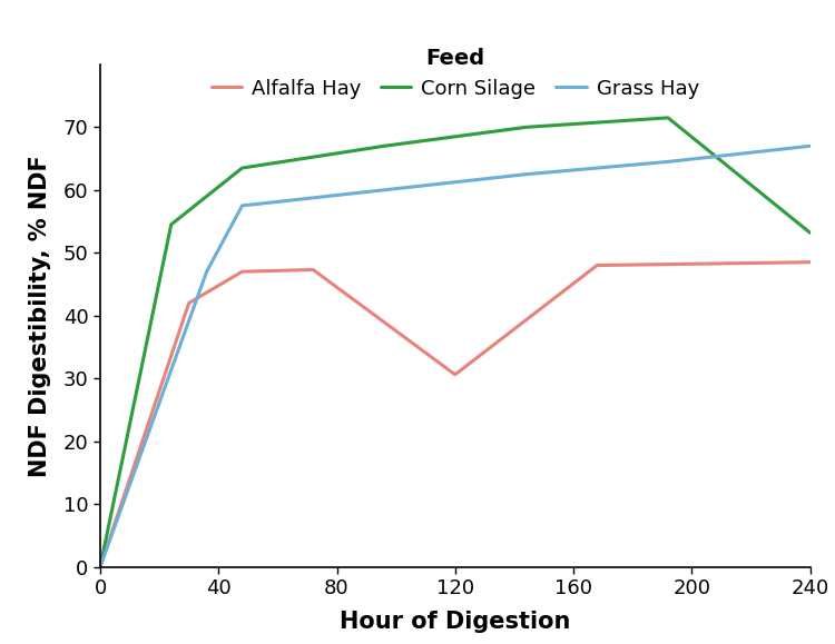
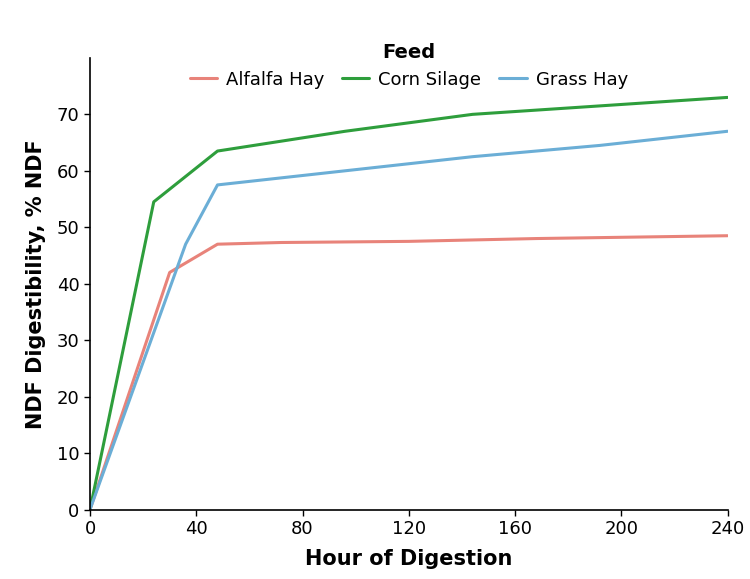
Alfalfa Hay/120: 30.6 -> 47.5
Corn Silage/240: 53.2 -> 73.0
